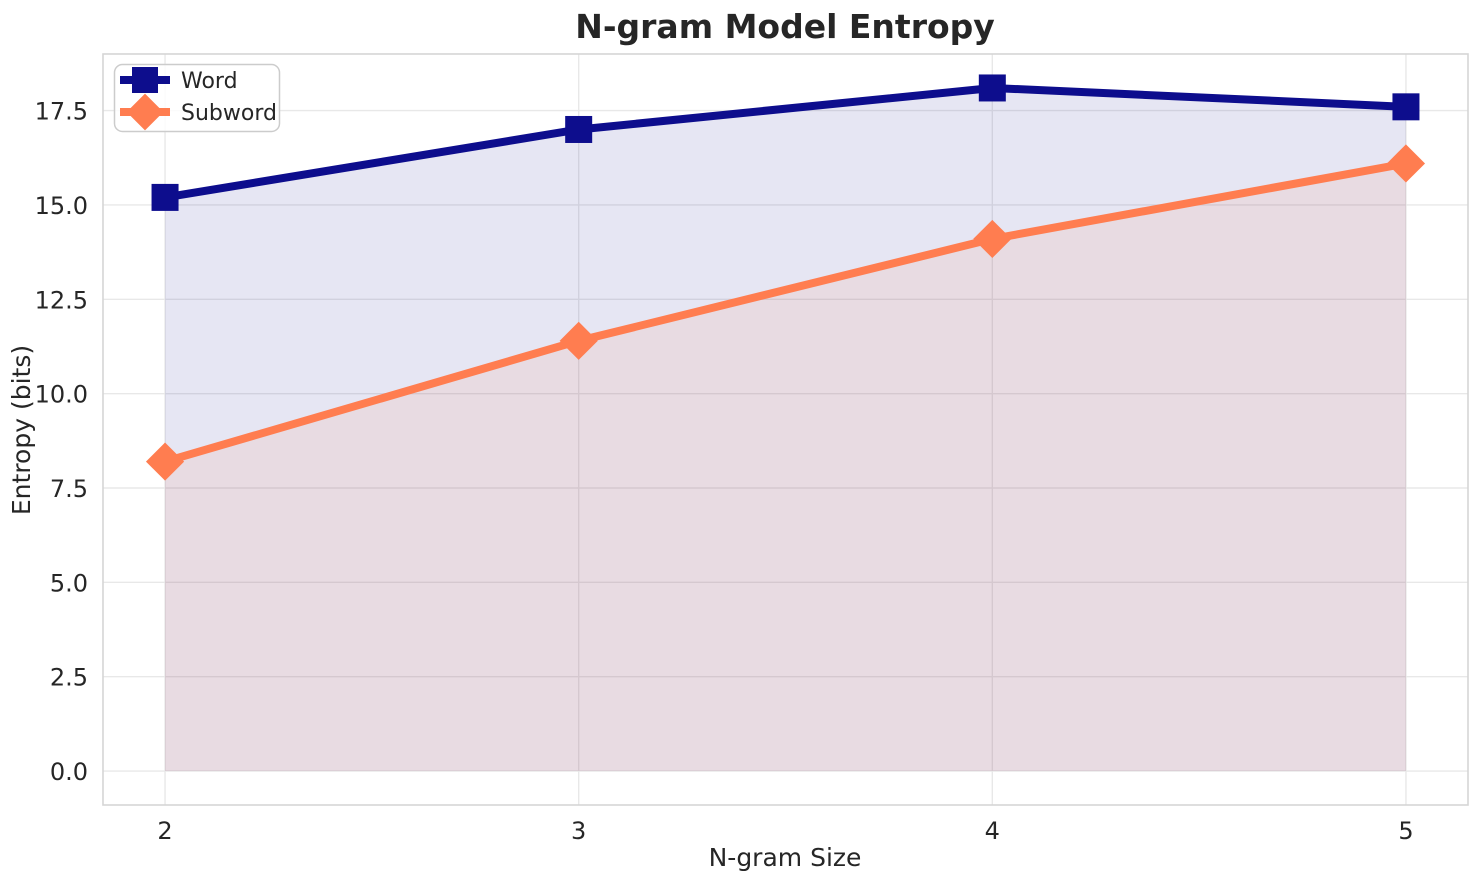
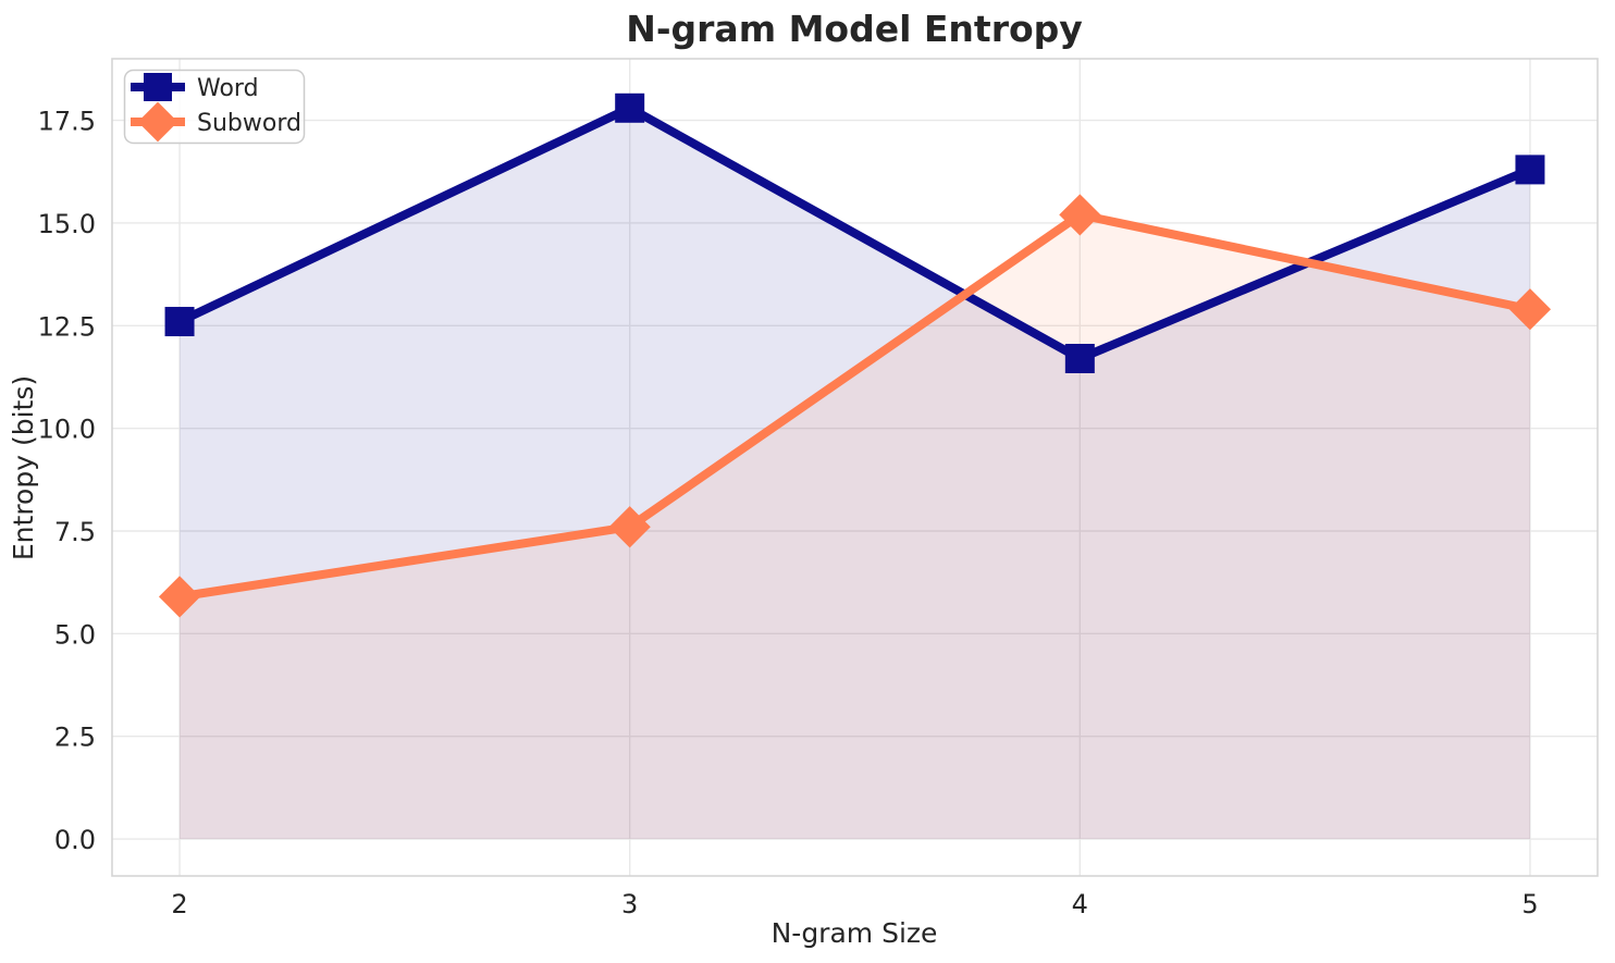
Word/2: 15.2 -> 12.6
Subword/2: 8.2 -> 5.9
Word/3: 17.0 -> 17.8
Subword/3: 11.4 -> 7.6
Word/4: 18.1 -> 11.7
Subword/4: 14.1 -> 15.2
Word/5: 17.6 -> 16.3
Subword/5: 16.1 -> 12.9
